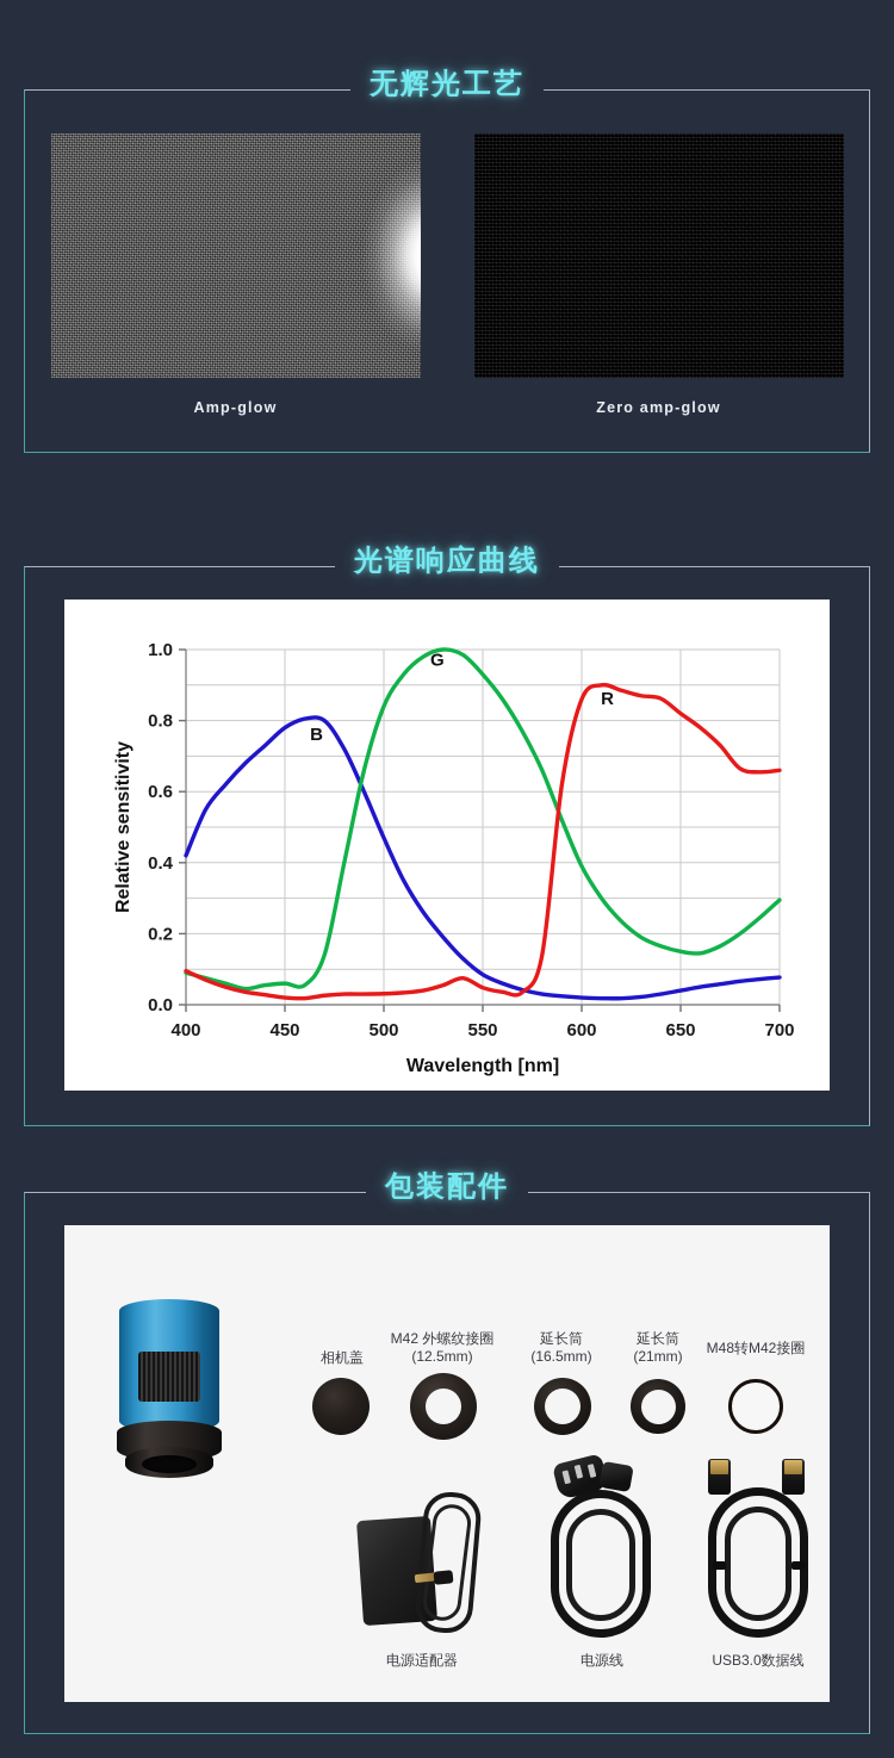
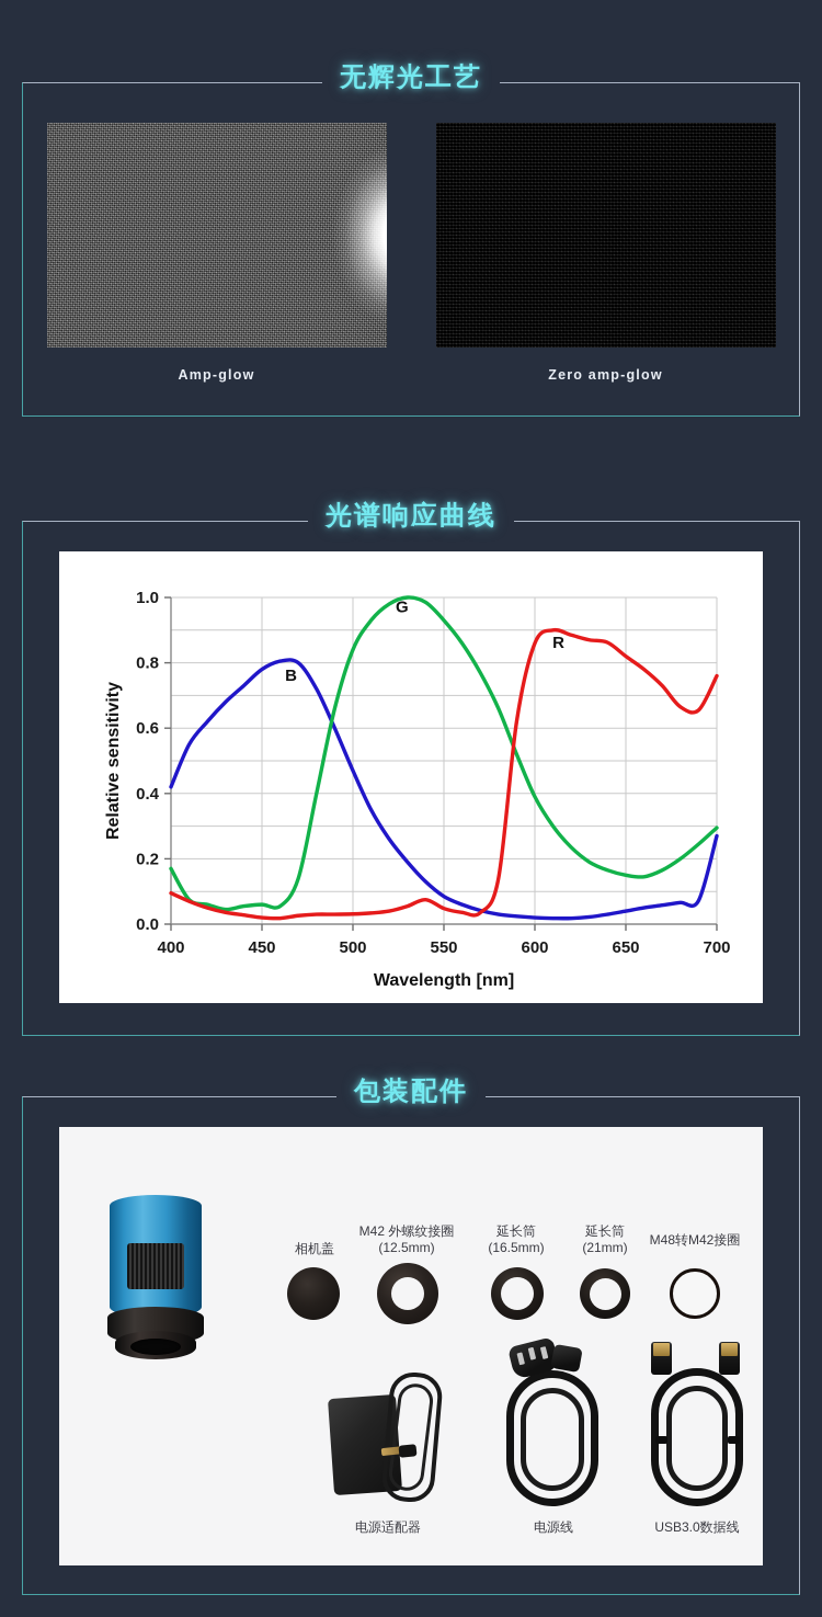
G/400: 0.09 -> 0.17
B/700: 0.08 -> 0.27
R/700: 0.66 -> 0.76
